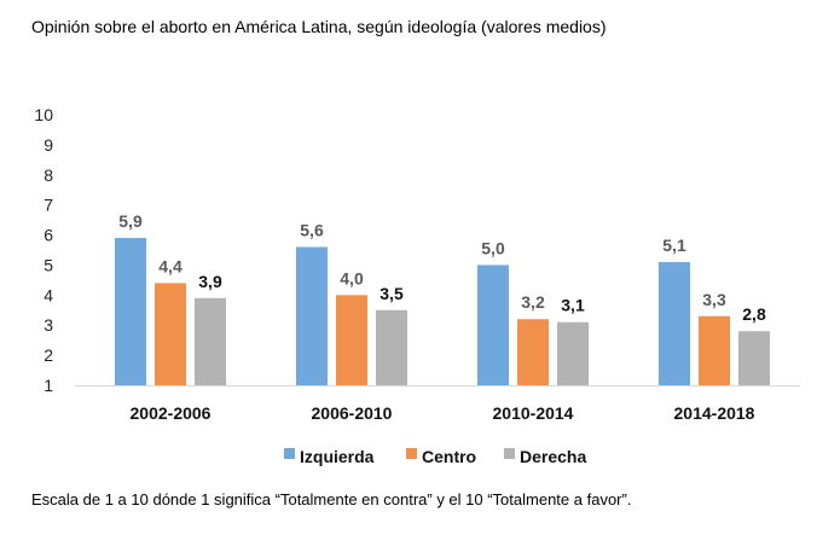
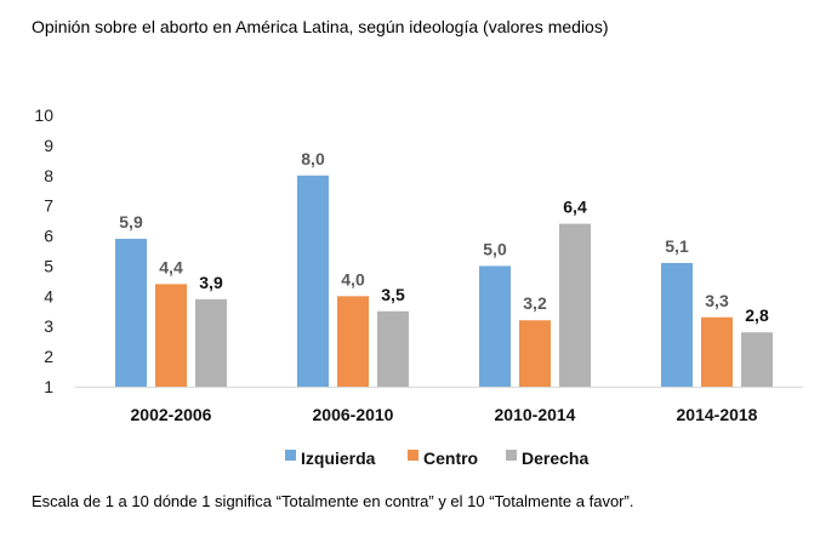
Izquierda/2006-2010: 5,6 -> 8,0
Derecha/2010-2014: 3,1 -> 6,4
